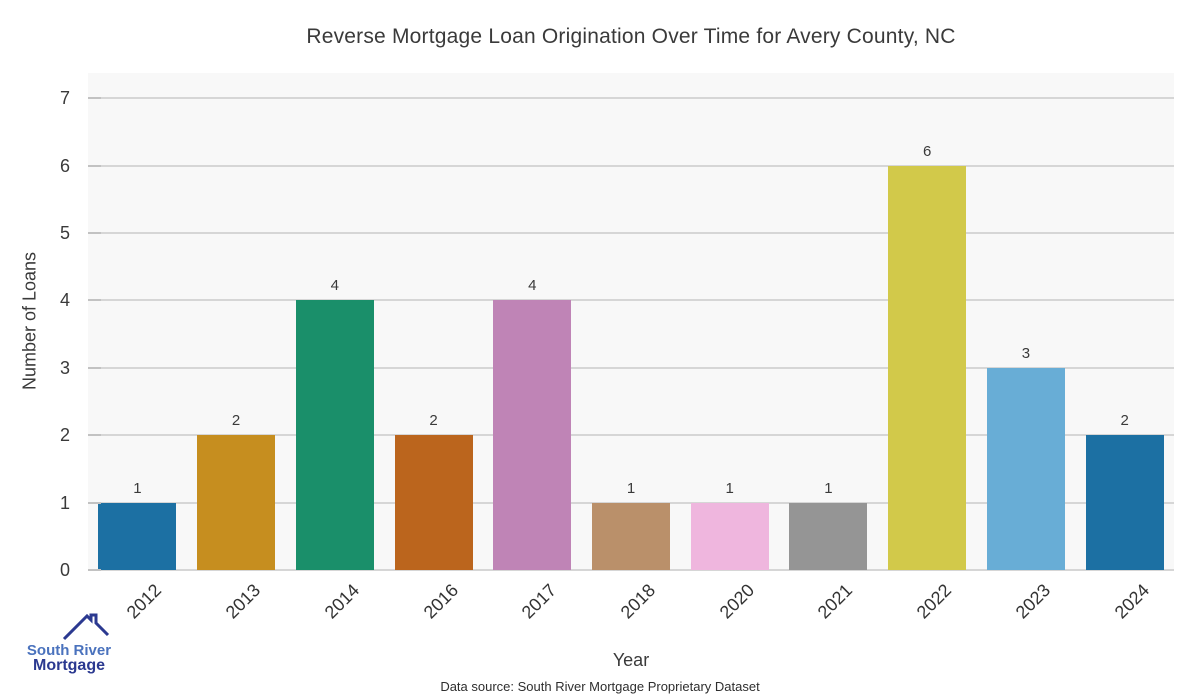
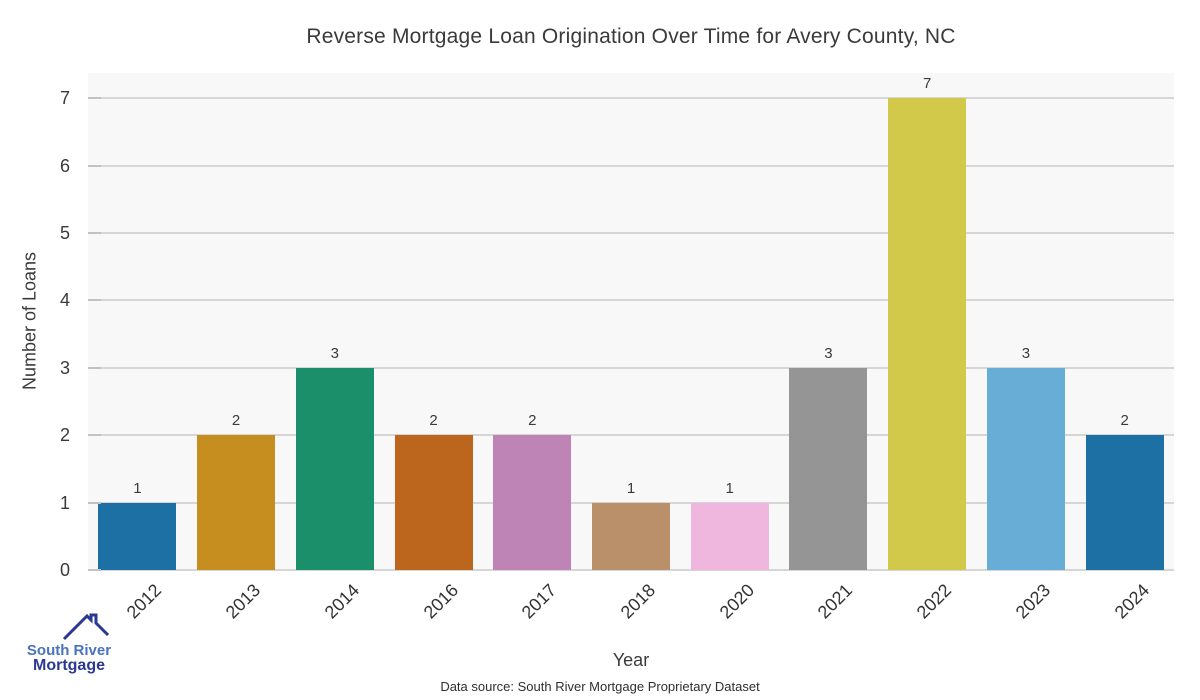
2014: 4 -> 3
2017: 4 -> 2
2021: 1 -> 3
2022: 6 -> 7
